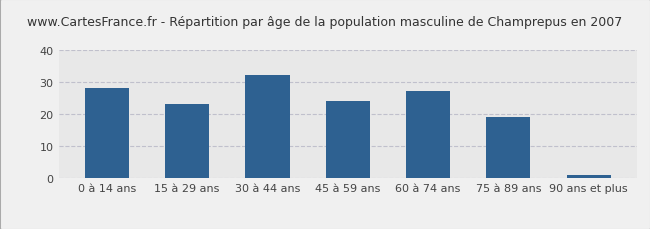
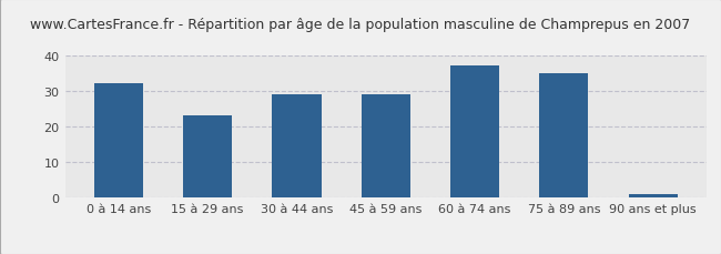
0 à 14 ans: 28 -> 32
30 à 44 ans: 32 -> 29
45 à 59 ans: 24 -> 29
60 à 74 ans: 27 -> 37
75 à 89 ans: 19 -> 35
